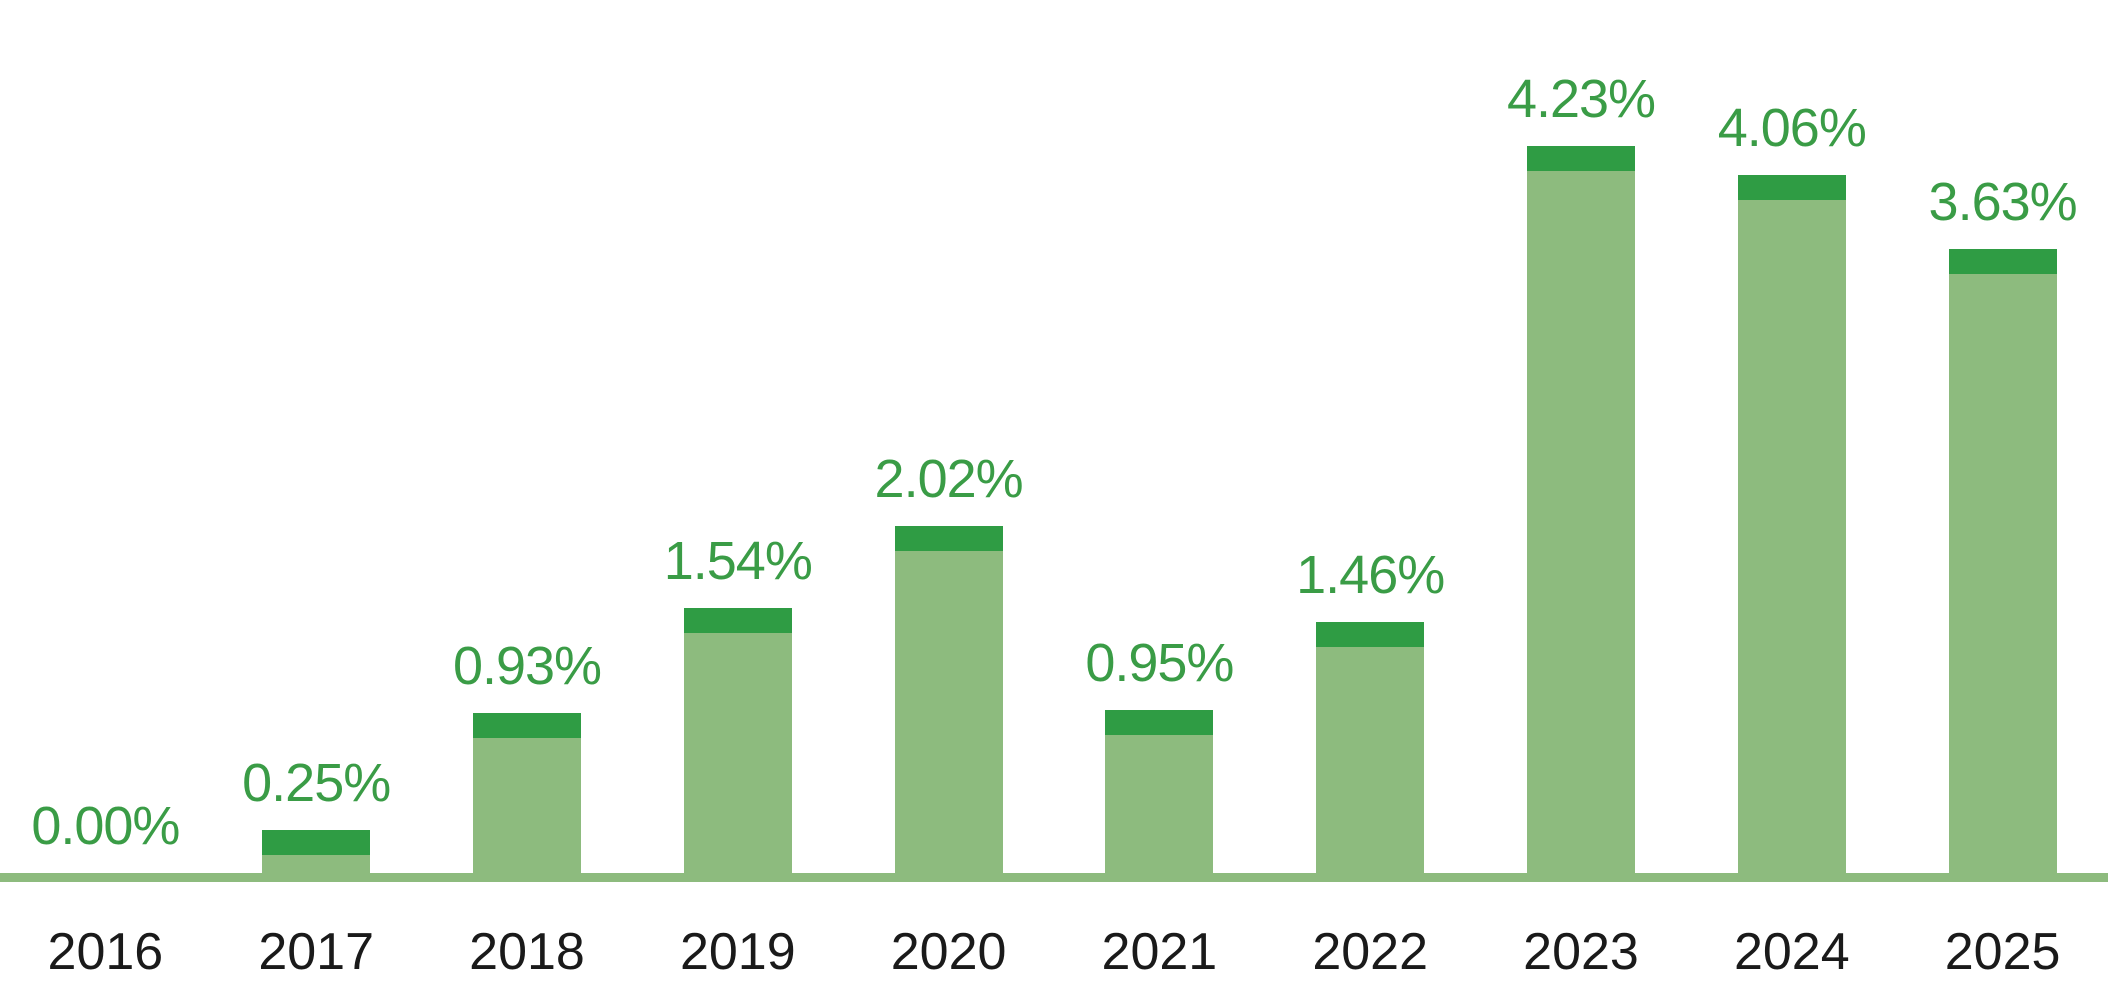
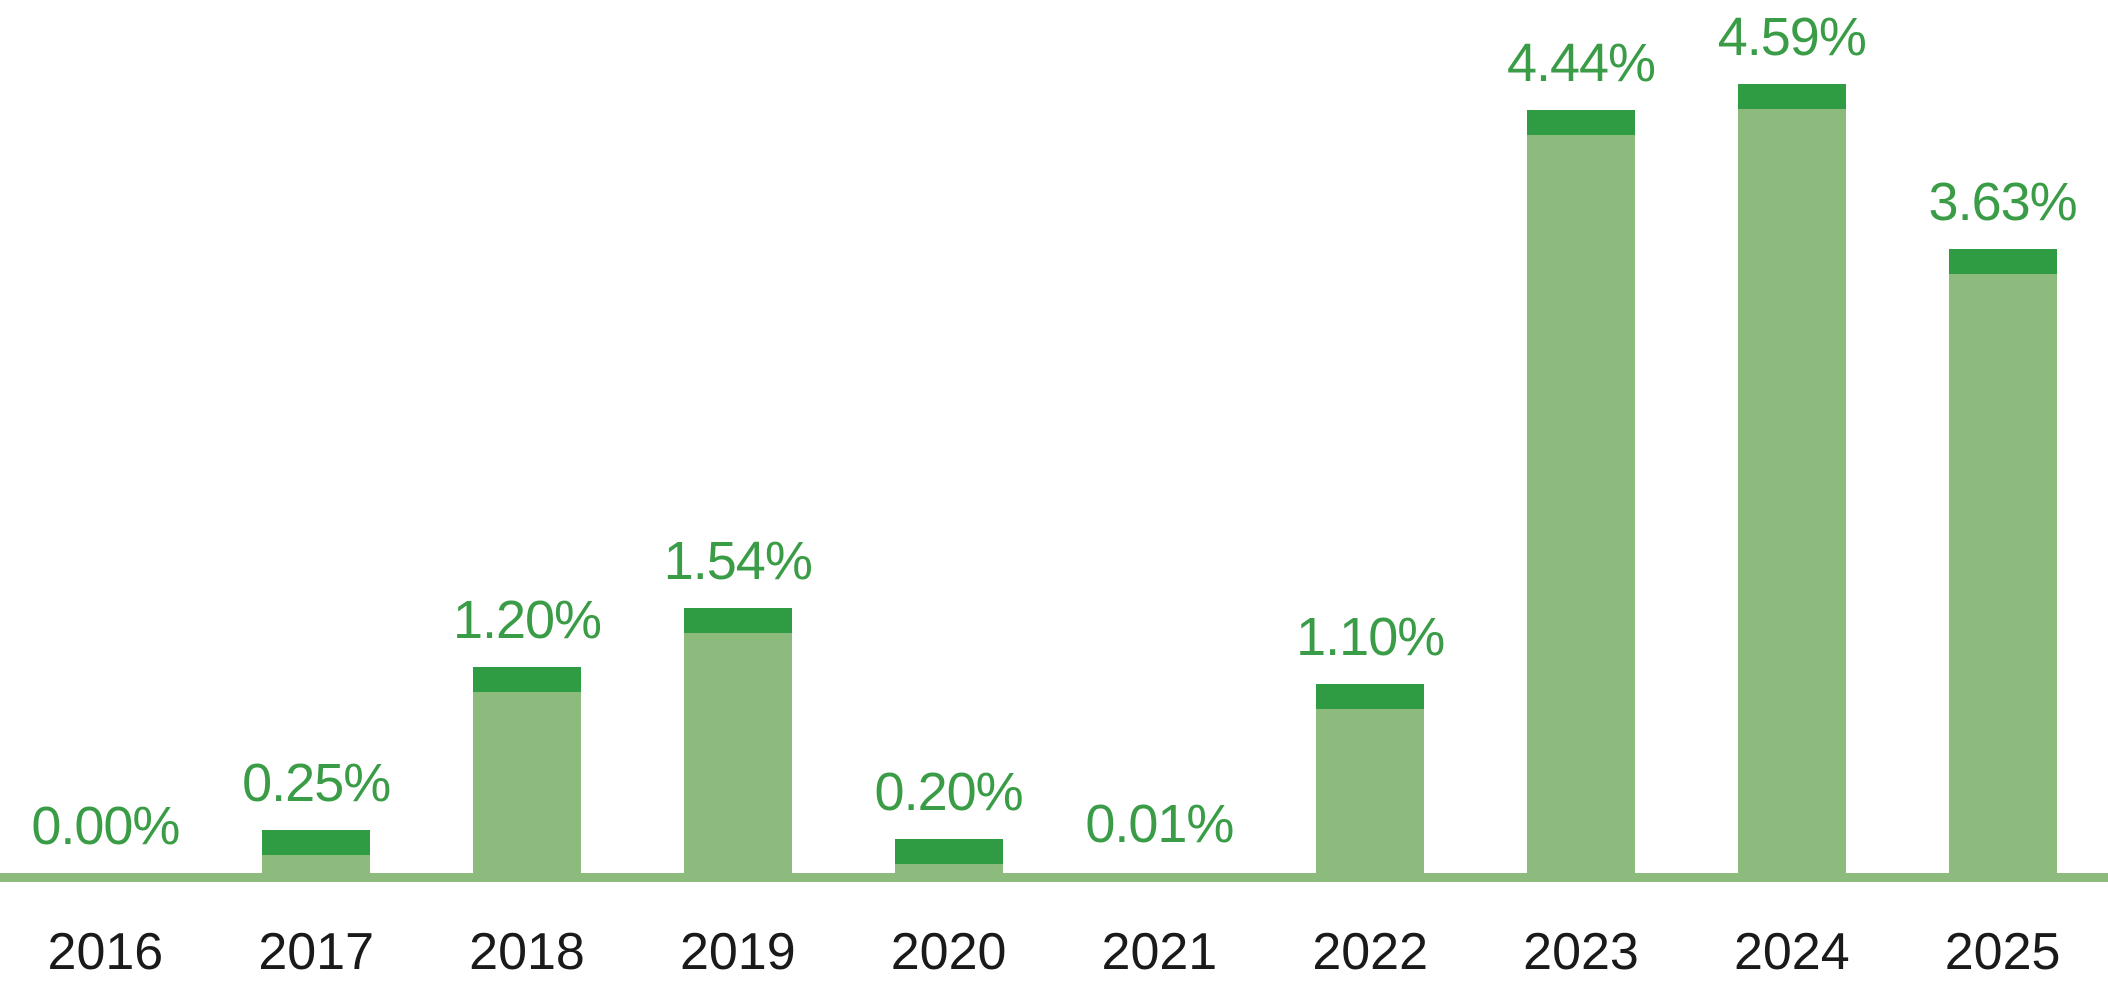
2018: 0.93% -> 1.20%
2020: 2.02% -> 0.20%
2021: 0.95% -> 0.01%
2022: 1.46% -> 1.10%
2023: 4.23% -> 4.44%
2024: 4.06% -> 4.59%
